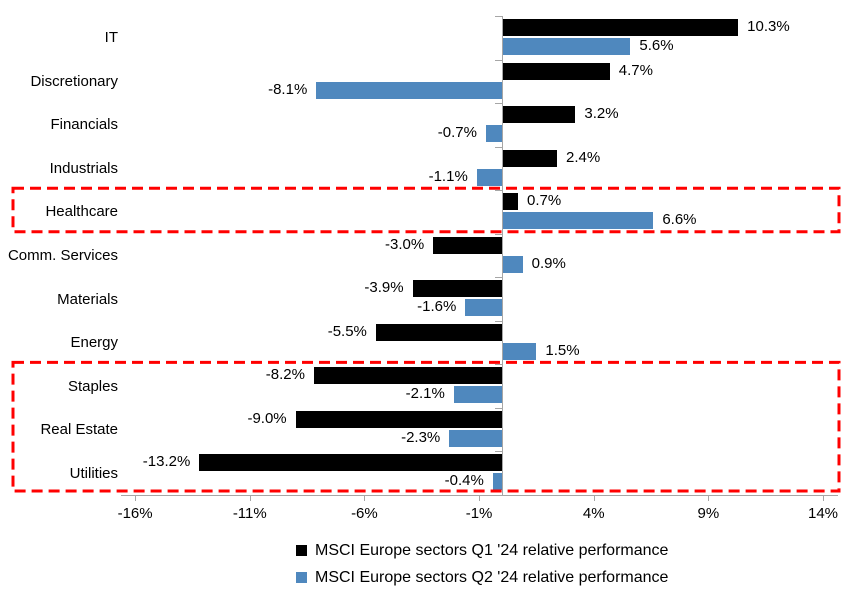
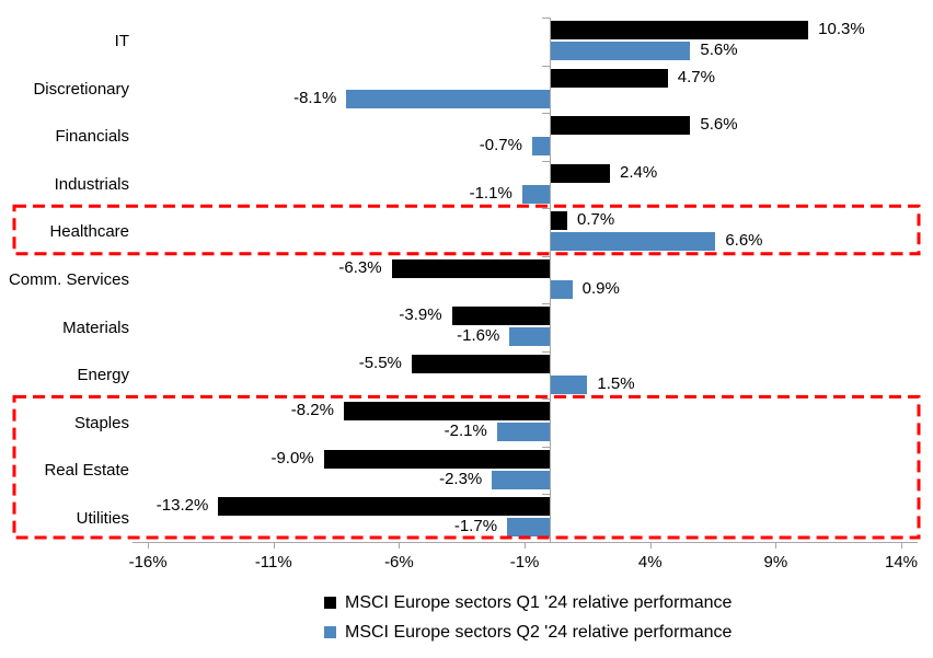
MSCI Europe sectors Q1 '24 relative performance/Financials: 3.2% -> 5.6%
MSCI Europe sectors Q1 '24 relative performance/Comm. Services: -3.0% -> -6.3%
MSCI Europe sectors Q2 '24 relative performance/Utilities: -0.4% -> -1.7%
